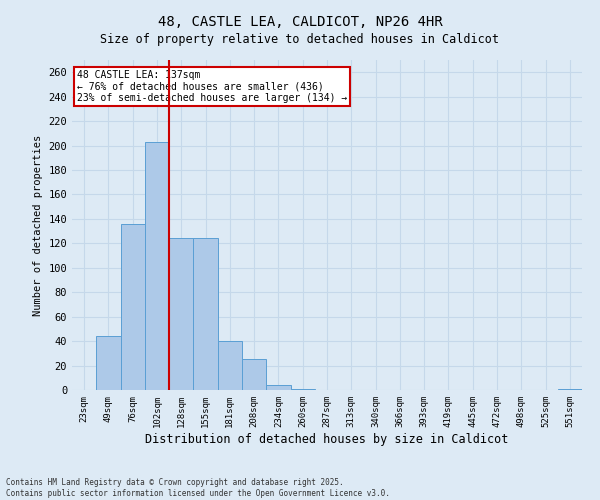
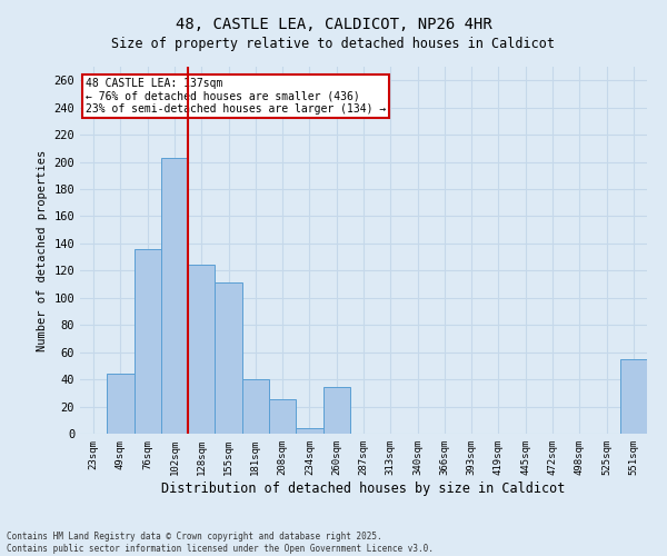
155sqm: 124 -> 111
260sqm: 1 -> 34
551sqm: 1 -> 55
